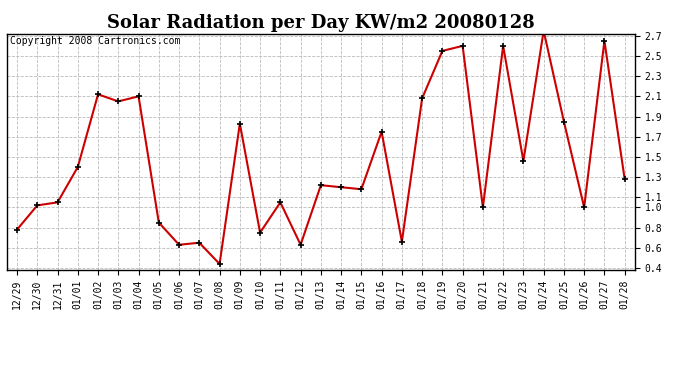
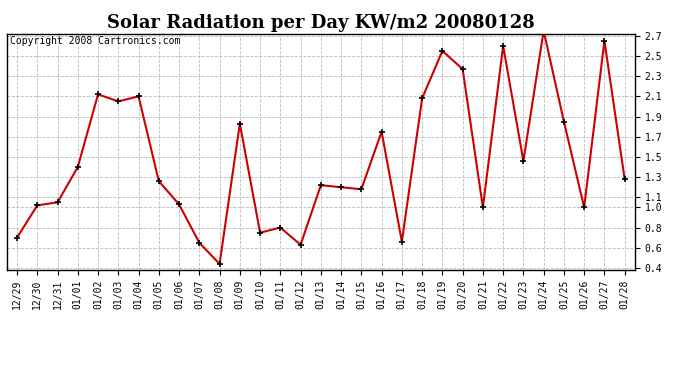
12/29: 0.78 -> 0.70
01/05: 0.85 -> 1.26
01/06: 0.63 -> 1.03
01/11: 1.05 -> 0.80
01/20: 2.60 -> 2.37
